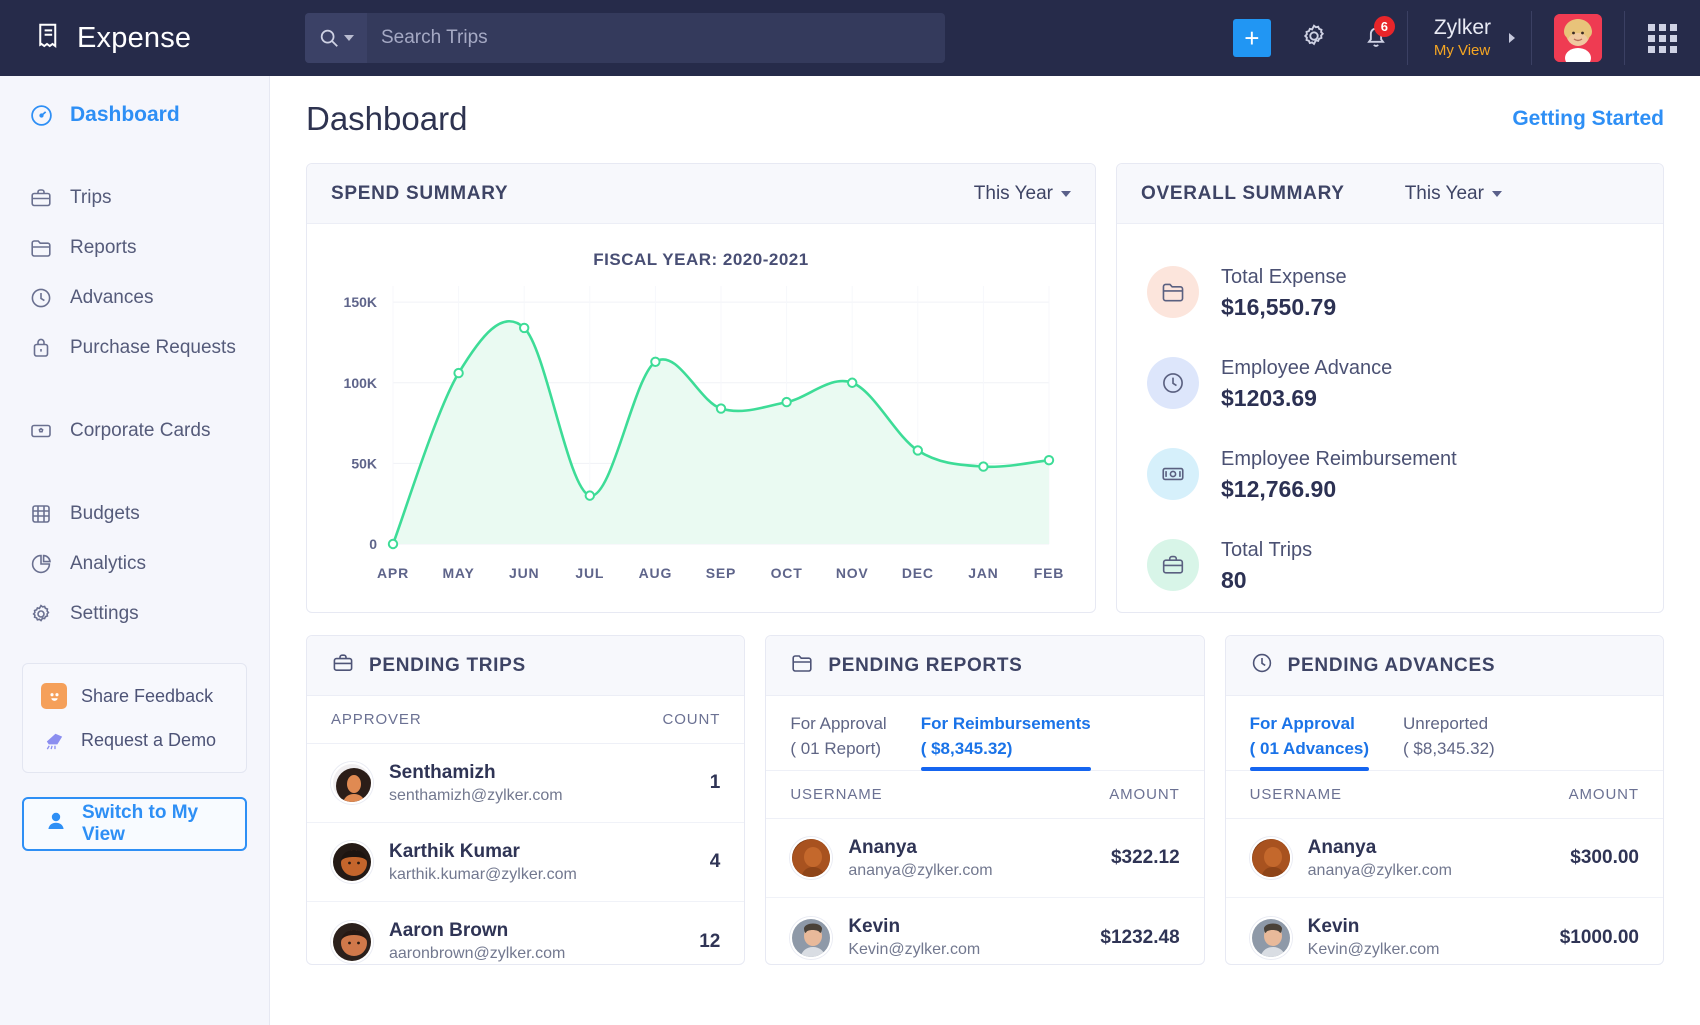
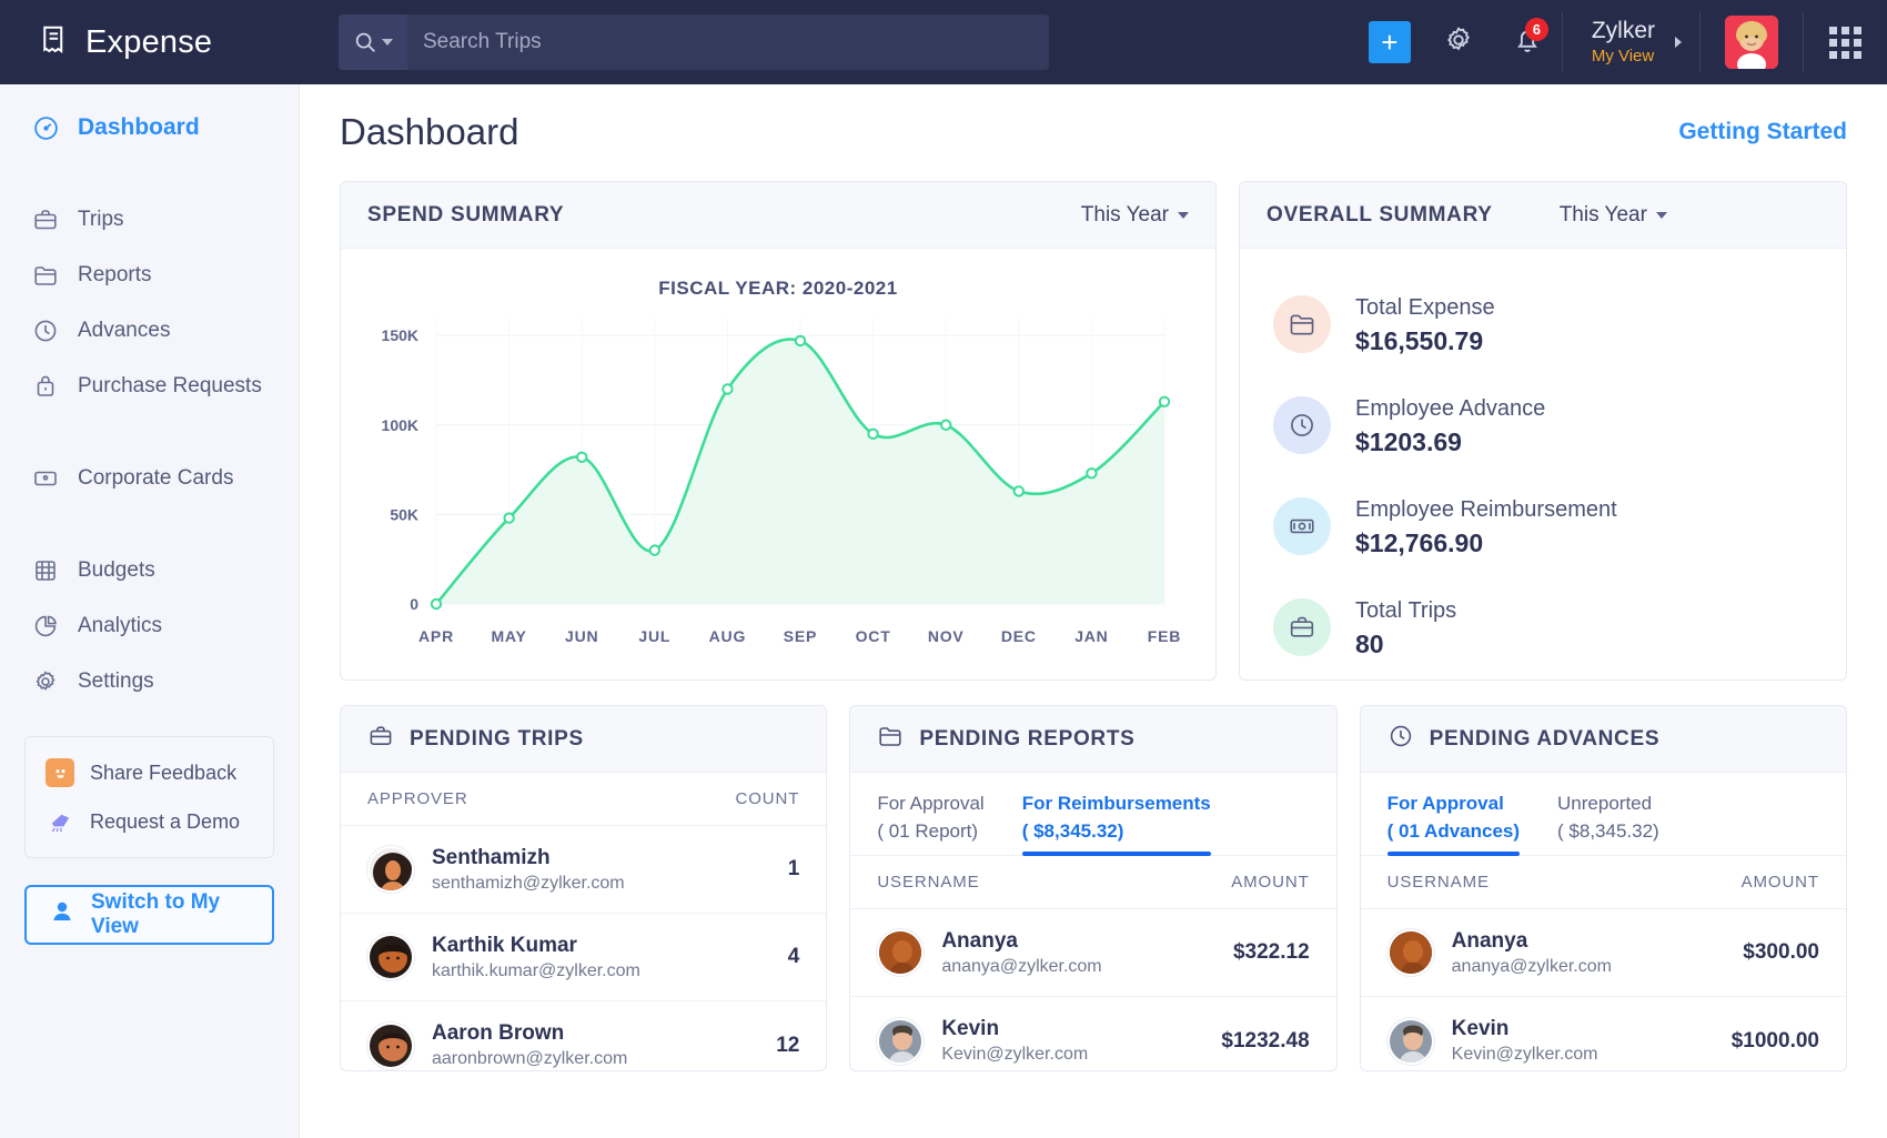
MAY: 106K -> 48K
JUN: 134K -> 82K
AUG: 113K -> 120K
SEP: 84K -> 147K
OCT: 88K -> 95K
DEC: 58K -> 63K
JAN: 48K -> 73K
FEB: 52K -> 113K
